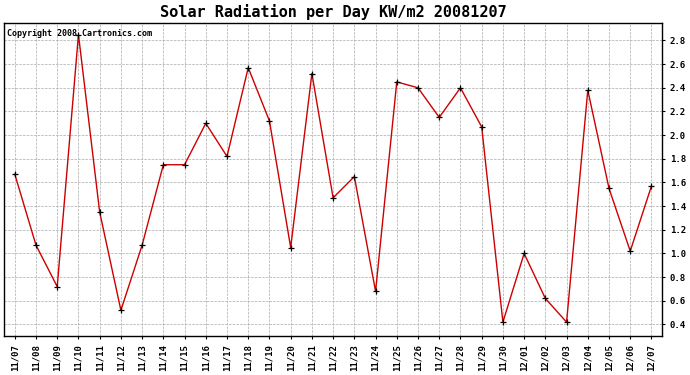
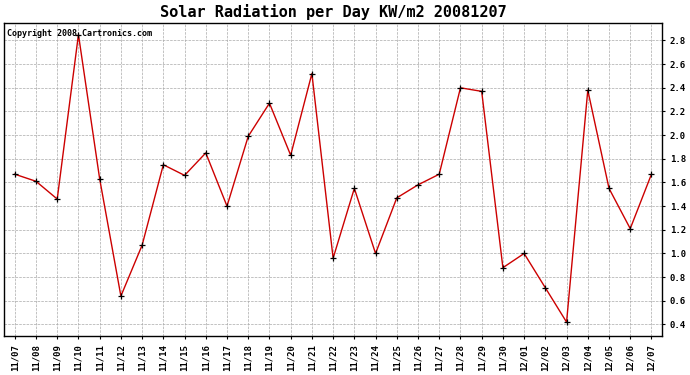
11/08: 1.07 -> 1.61
11/09: 0.72 -> 1.46
11/11: 1.35 -> 1.63
11/12: 0.52 -> 0.64
11/15: 1.75 -> 1.66
11/16: 2.10 -> 1.85
11/17: 1.82 -> 1.40
11/18: 2.57 -> 1.99
11/19: 2.12 -> 2.27
11/20: 1.05 -> 1.83
11/22: 1.47 -> 0.96
11/23: 1.65 -> 1.55
11/24: 0.68 -> 1.00
11/25: 2.45 -> 1.47
11/26: 2.40 -> 1.58
11/27: 2.15 -> 1.67
11/29: 2.07 -> 2.37
11/30: 0.42 -> 0.88
12/02: 0.62 -> 0.71
12/06: 1.02 -> 1.21
12/07: 1.57 -> 1.67
